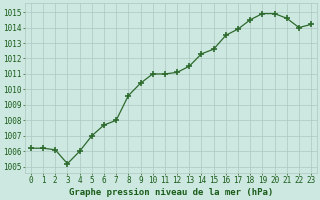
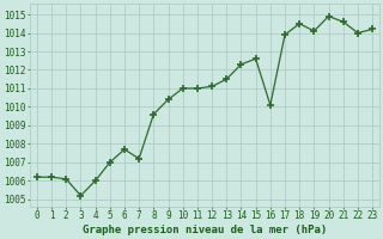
7: 1008.0 -> 1007.2
16: 1013.5 -> 1010.1
19: 1014.9 -> 1014.1
